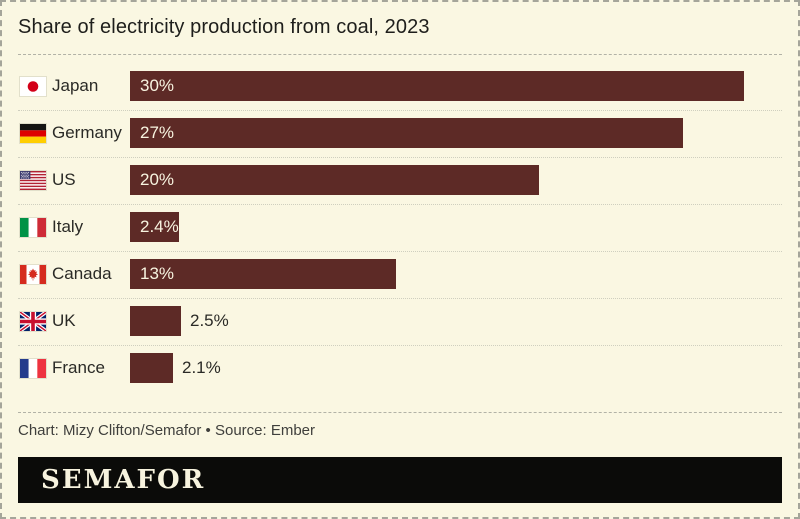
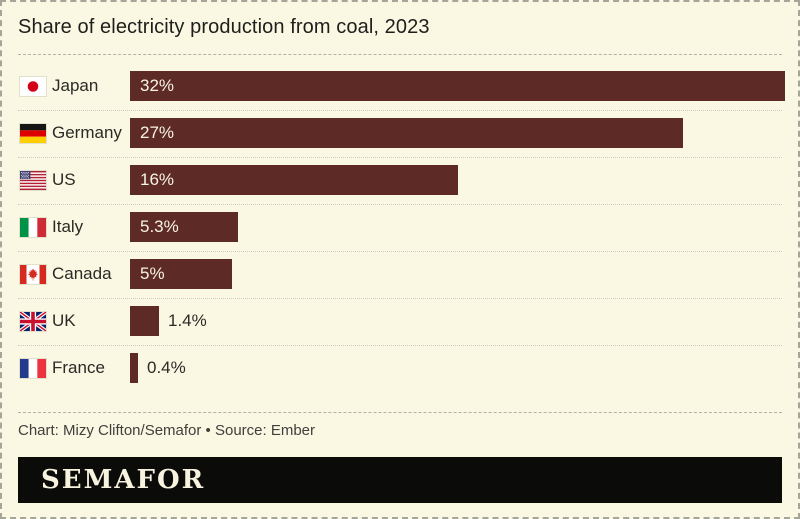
Japan: 30% -> 32%
US: 20% -> 16%
Italy: 2.4% -> 5.3%
Canada: 13% -> 5%
UK: 2.5% -> 1.4%
France: 2.1% -> 0.4%
